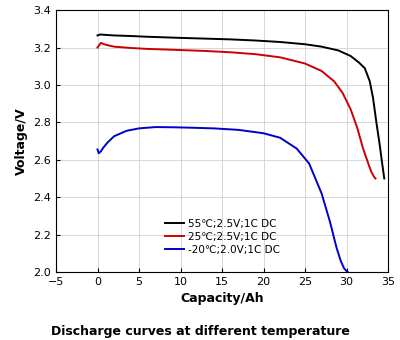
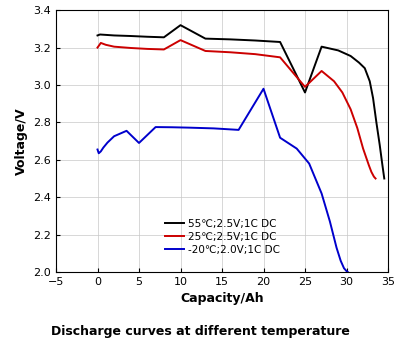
-20℃;2.0V;1C DC/5: 2.77 -> 2.69
55℃;2.5V;1C DC/10: 3.25 -> 3.32
25℃;2.5V;1C DC/10: 3.19 -> 3.24
-20℃;2.0V;1C DC/20: 2.74 -> 2.98
55℃;2.5V;1C DC/25: 3.22 -> 2.96
25℃;2.5V;1C DC/25: 3.12 -> 2.99
